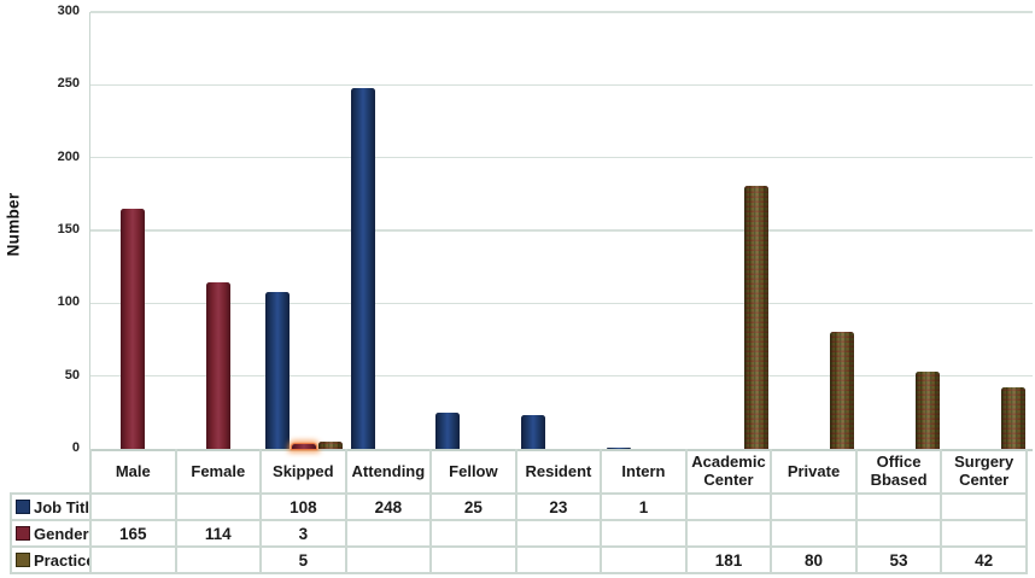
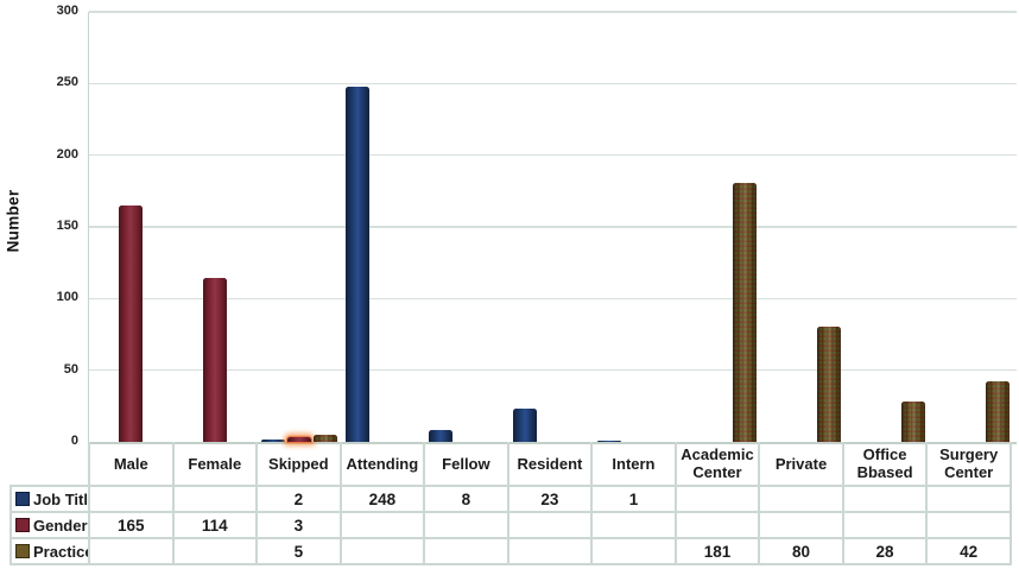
Job Title/Skipped: 108 -> 2
Job Title/Fellow: 25 -> 8
Practice/Office Bbased: 53 -> 28
